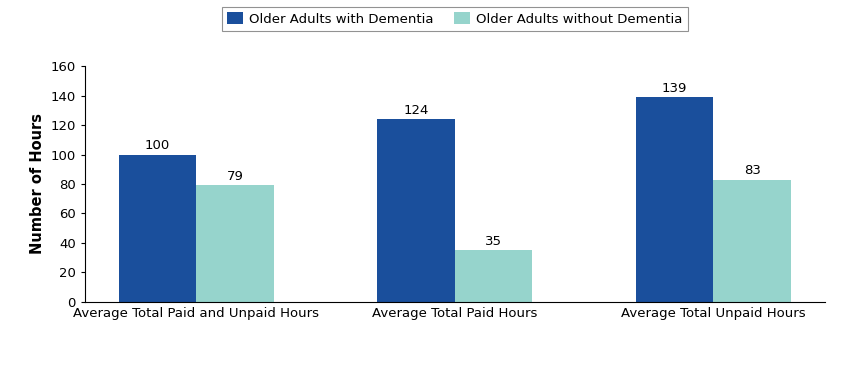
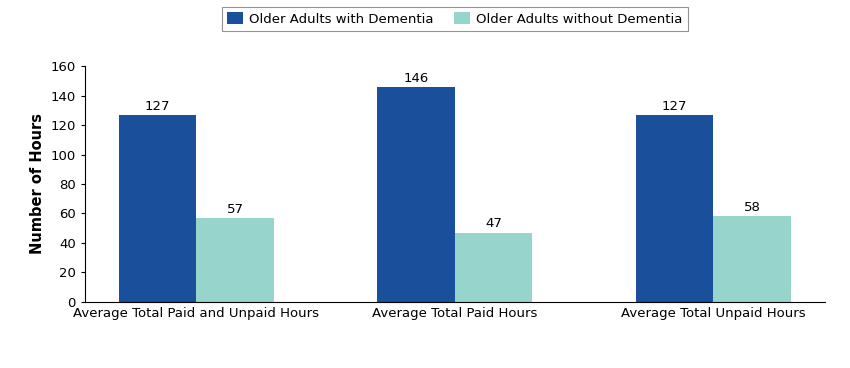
Older Adults with Dementia/Average Total Paid and Unpaid Hours: 100 -> 127
Older Adults without Dementia/Average Total Paid and Unpaid Hours: 79 -> 57
Older Adults with Dementia/Average Total Paid Hours: 124 -> 146
Older Adults without Dementia/Average Total Paid Hours: 35 -> 47
Older Adults with Dementia/Average Total Unpaid Hours: 139 -> 127
Older Adults without Dementia/Average Total Unpaid Hours: 83 -> 58
